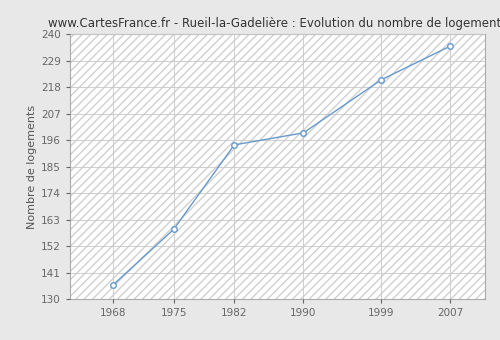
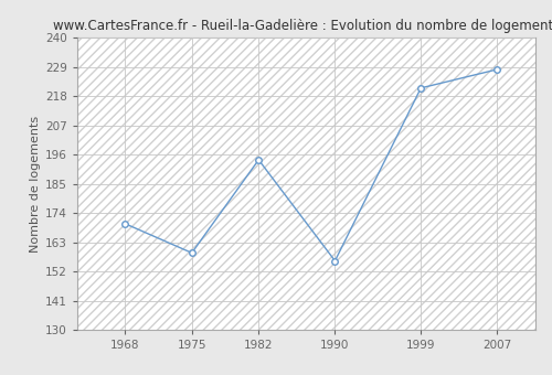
1968: 136 -> 170
1990: 199 -> 156
2007: 235 -> 228
